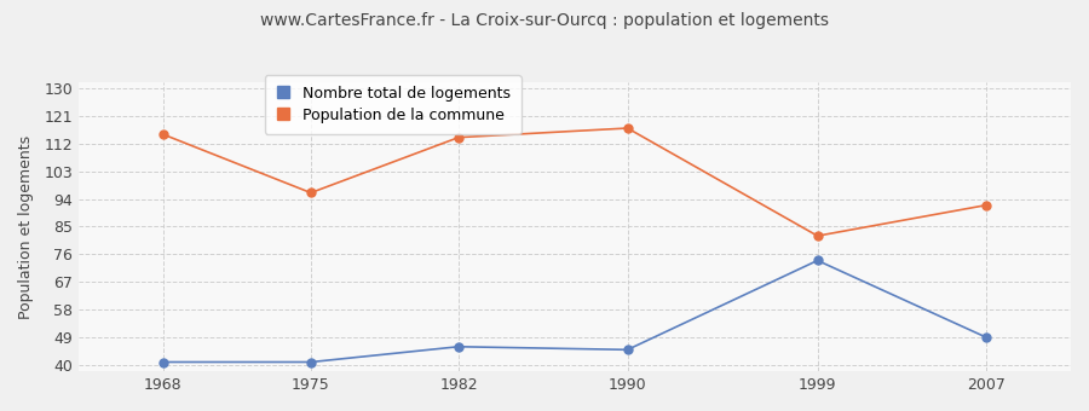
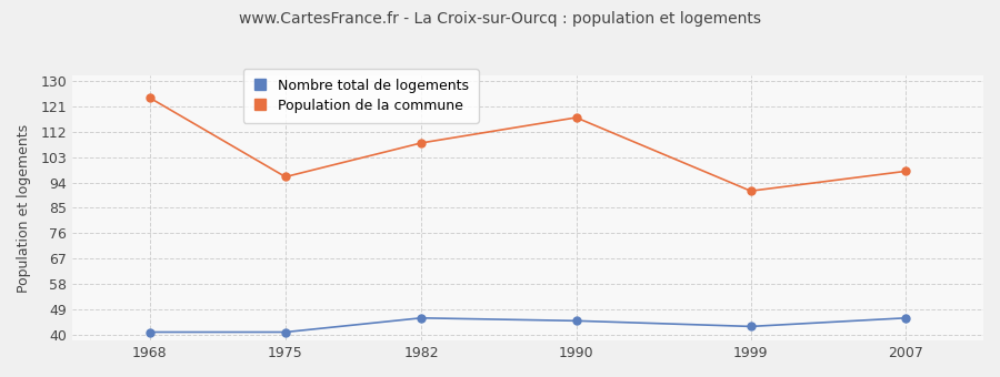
Population de la commune/1968: 115 -> 124
Population de la commune/1982: 114 -> 108
Nombre total de logements/1999: 74 -> 43
Population de la commune/1999: 82 -> 91
Nombre total de logements/2007: 49 -> 46
Population de la commune/2007: 92 -> 98
